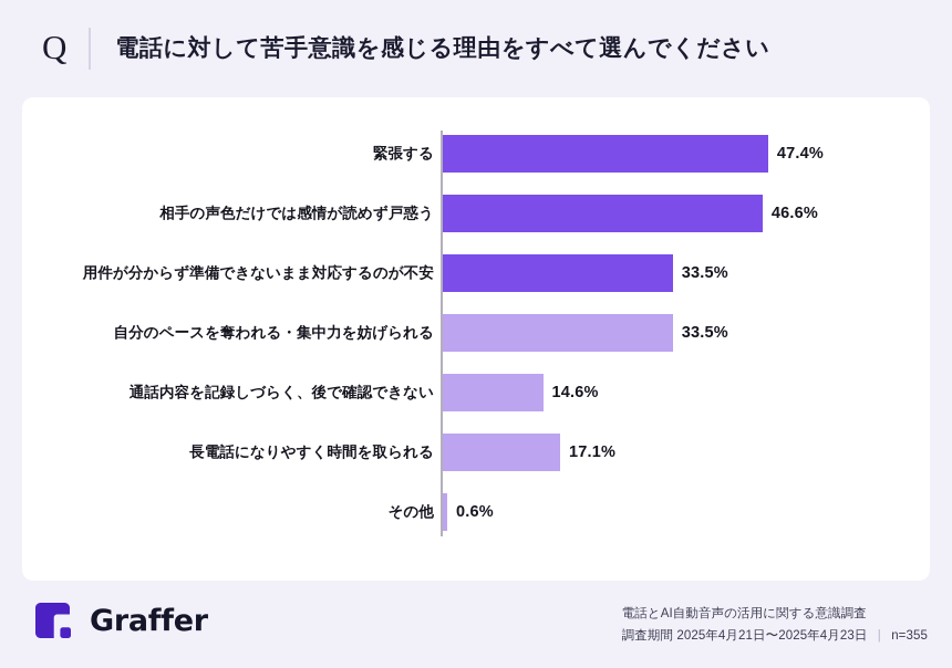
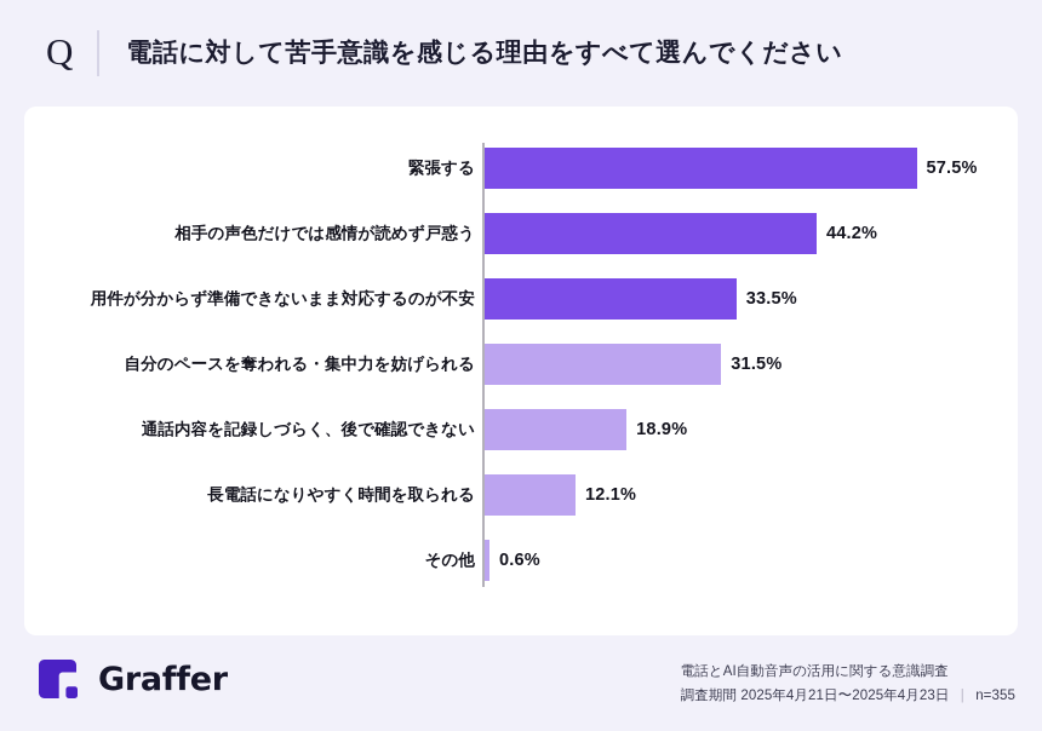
緊張する: 47.4% -> 57.5%
相手の声色だけでは感情が読めず戸惑う: 46.6% -> 44.2%
自分のペースを奪われる・集中力を妨げられる: 33.5% -> 31.5%
通話内容を記録しづらく、後で確認できない: 14.6% -> 18.9%
長電話になりやすく時間を取られる: 17.1% -> 12.1%
